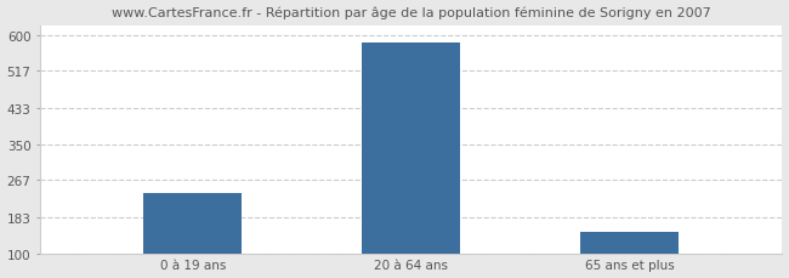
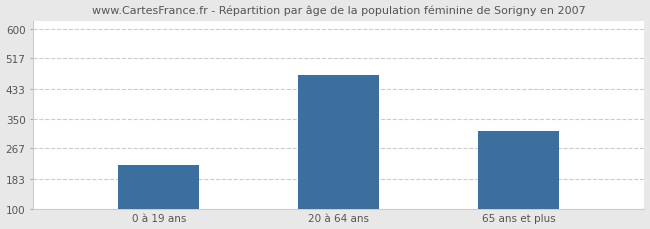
0 à 19 ans: 237 -> 220
20 à 64 ans: 583 -> 470
65 ans et plus: 150 -> 315
